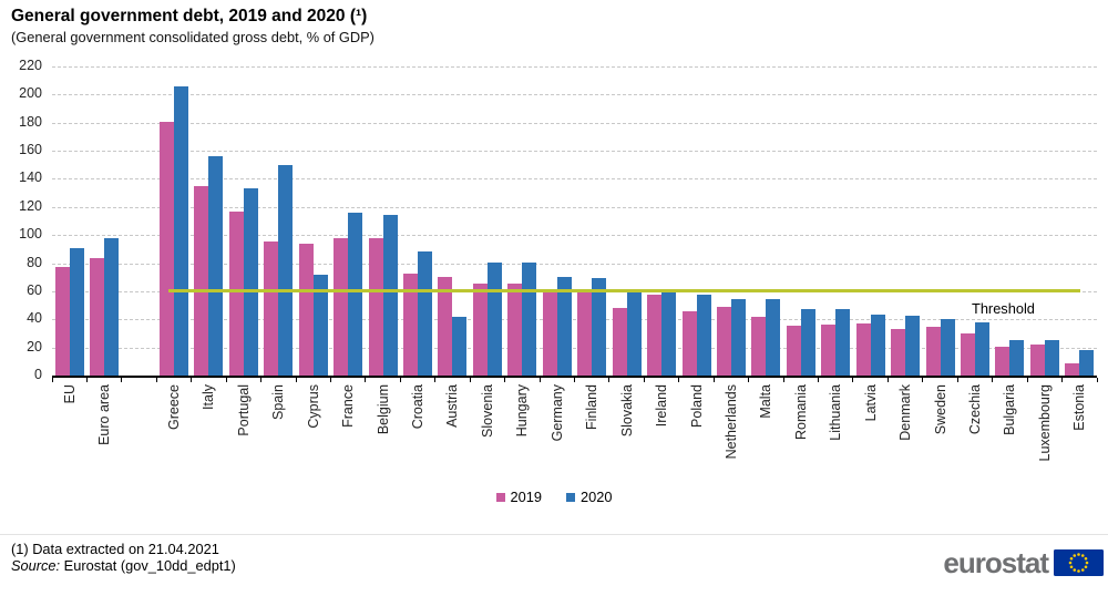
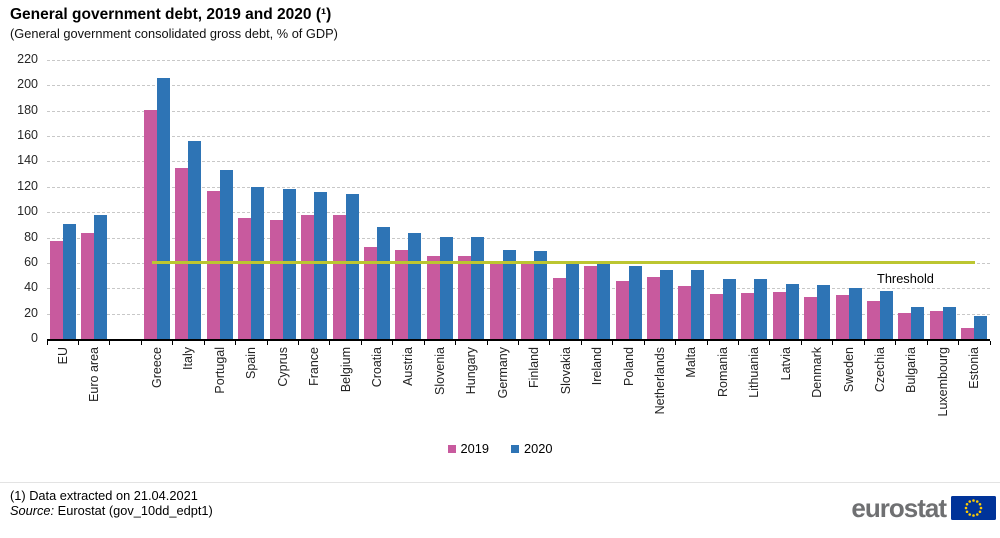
2020/Spain: 150 -> 120
2020/Cyprus: 72 -> 118
2020/Austria: 42 -> 84
